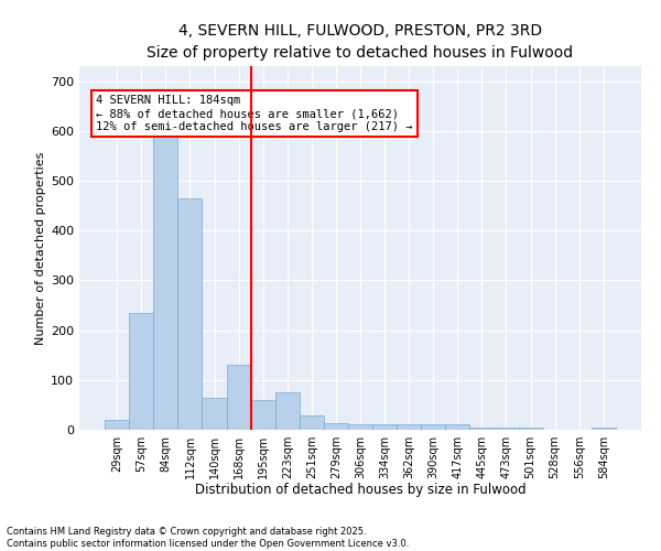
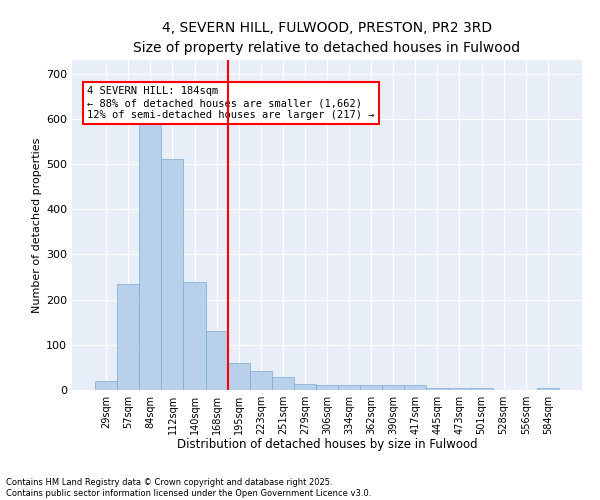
112sqm: 465 -> 510
140sqm: 65 -> 240
223sqm: 75 -> 42
